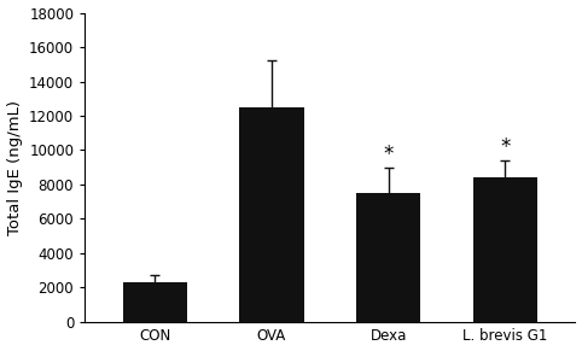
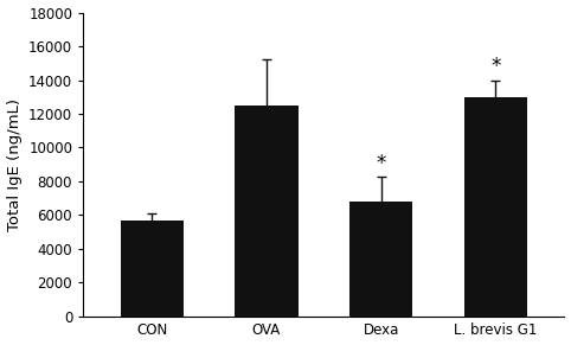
CON: 2300 -> 5700
Dexa: 7500 -> 6800
L. brevis G1: 8400 -> 13000
